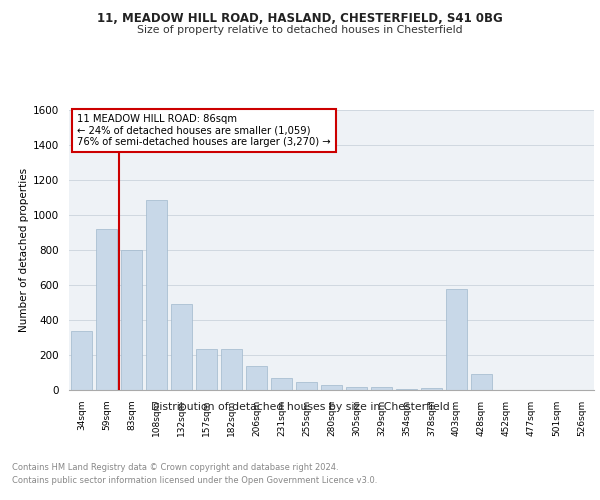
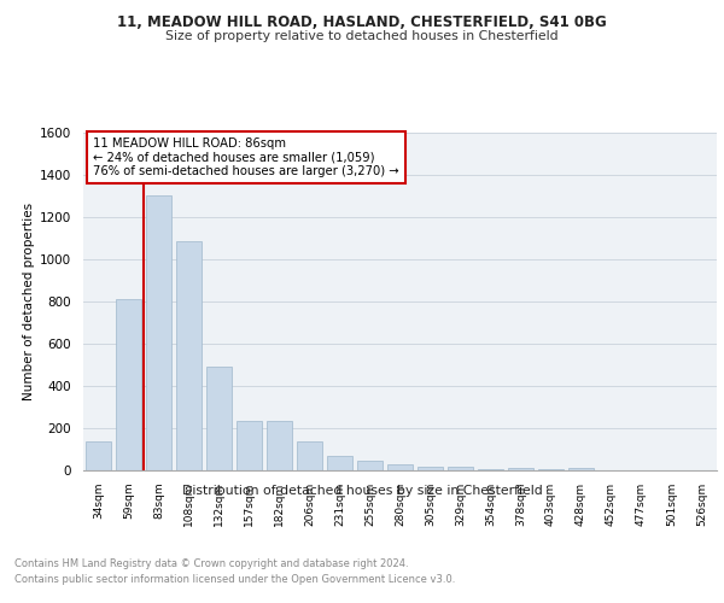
34sqm: 340 -> 140
59sqm: 920 -> 810
83sqm: 800 -> 1300
403sqm: 580 -> 0
428sqm: 90 -> 10
